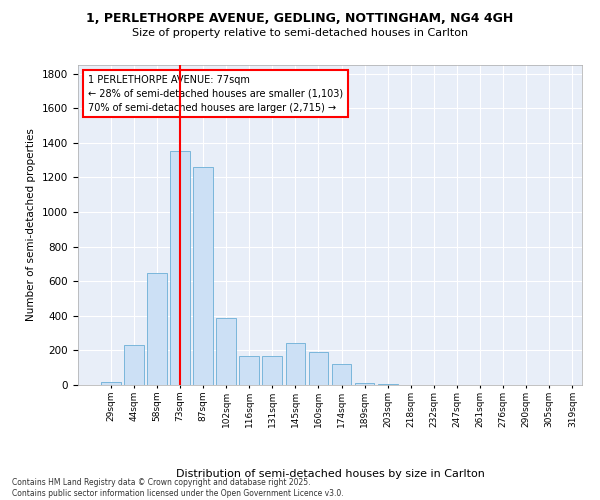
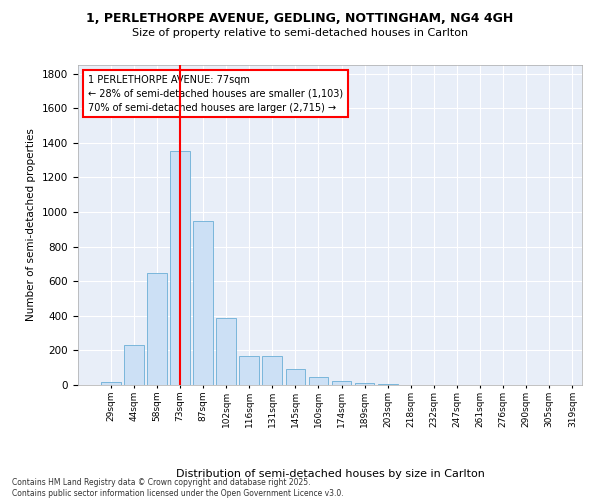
87sqm: 1260 -> 950
145sqm: 240 -> 90
160sqm: 190 -> 40
174sqm: 120 -> 20
